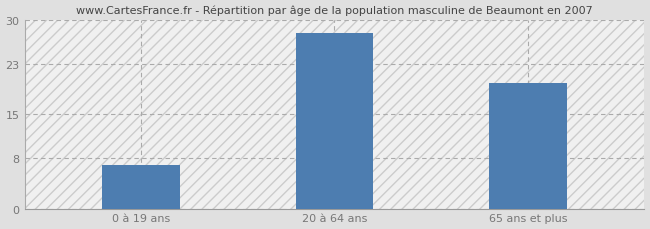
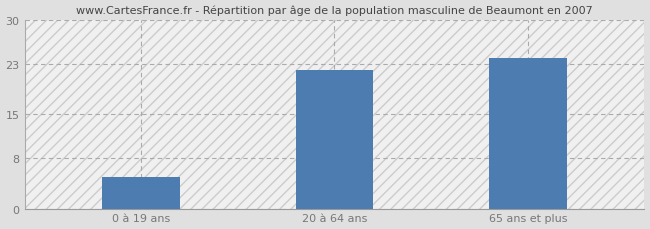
0 à 19 ans: 7 -> 5
20 à 64 ans: 28 -> 22
65 ans et plus: 20 -> 24
